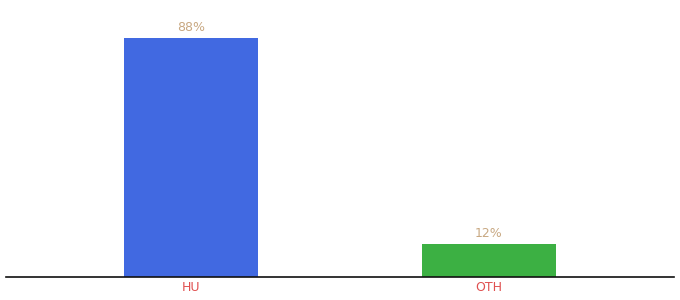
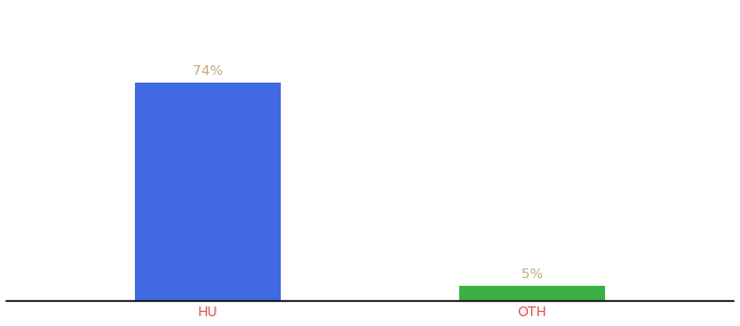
HU: 88% -> 74%
OTH: 12% -> 5%
